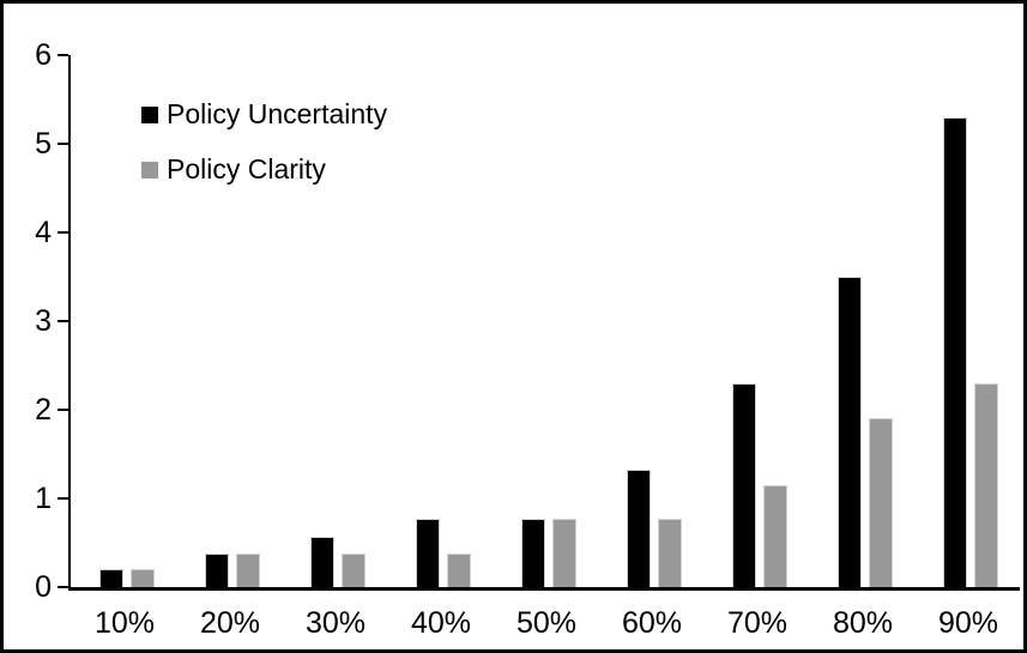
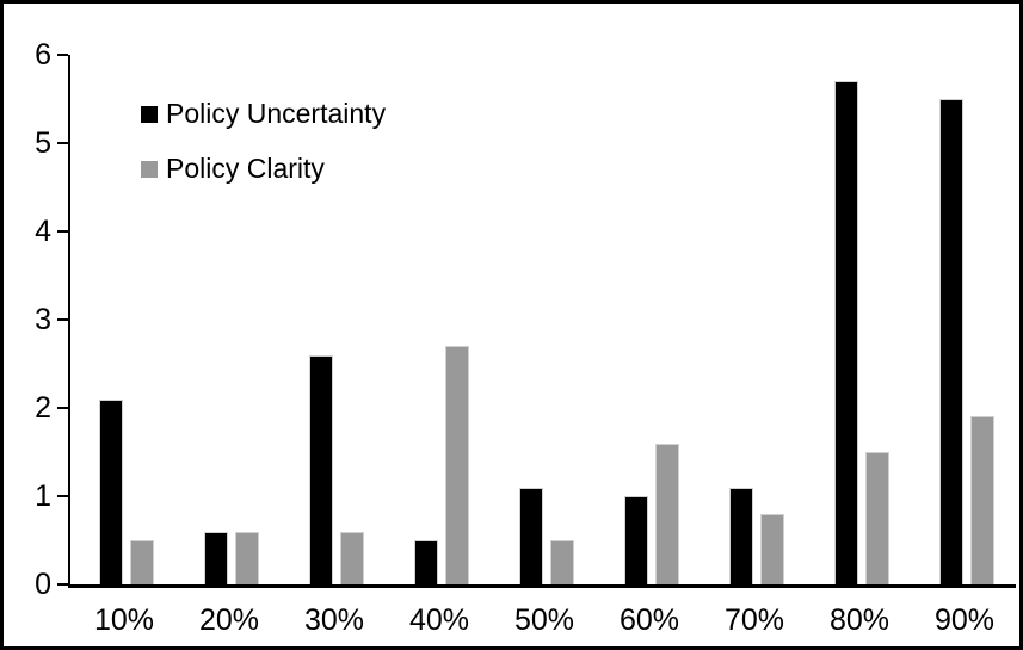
Policy Uncertainty/10%: 0.2 -> 2.1
Policy Clarity/10%: 0.2 -> 0.5
Policy Uncertainty/20%: 0.4 -> 0.6
Policy Clarity/20%: 0.4 -> 0.6
Policy Uncertainty/30%: 0.6 -> 2.6
Policy Clarity/30%: 0.4 -> 0.6
Policy Uncertainty/40%: 0.8 -> 0.5
Policy Clarity/40%: 0.4 -> 2.7
Policy Uncertainty/50%: 0.8 -> 1.1
Policy Clarity/50%: 0.8 -> 0.5
Policy Uncertainty/60%: 1.3 -> 1.0
Policy Clarity/60%: 0.8 -> 1.6
Policy Uncertainty/70%: 2.3 -> 1.1
Policy Clarity/70%: 1.1 -> 0.8
Policy Uncertainty/80%: 3.5 -> 5.7
Policy Clarity/80%: 1.9 -> 1.5
Policy Uncertainty/90%: 5.3 -> 5.5
Policy Clarity/90%: 2.3 -> 1.9
